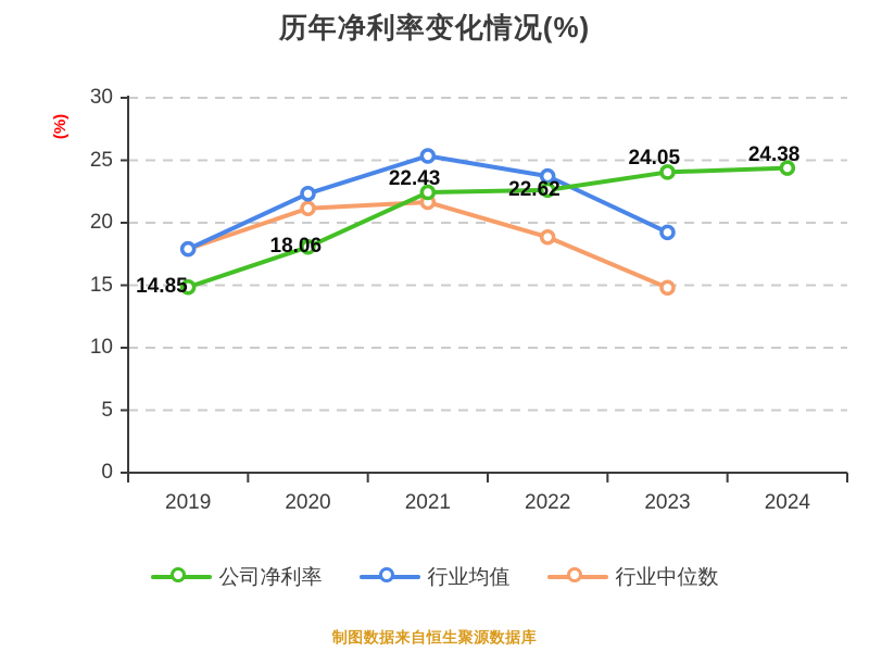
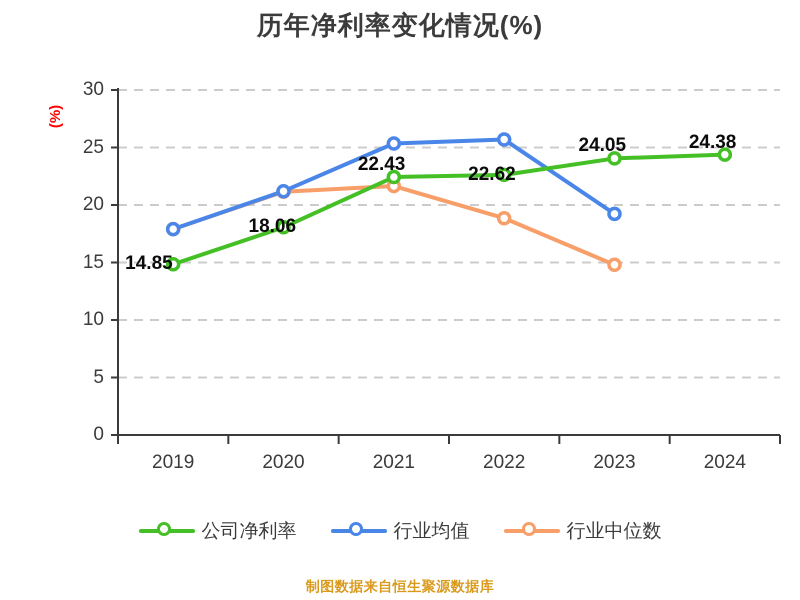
行业均值/2020: 22.3 -> 21.2
行业均值/2022: 23.7 -> 25.7
